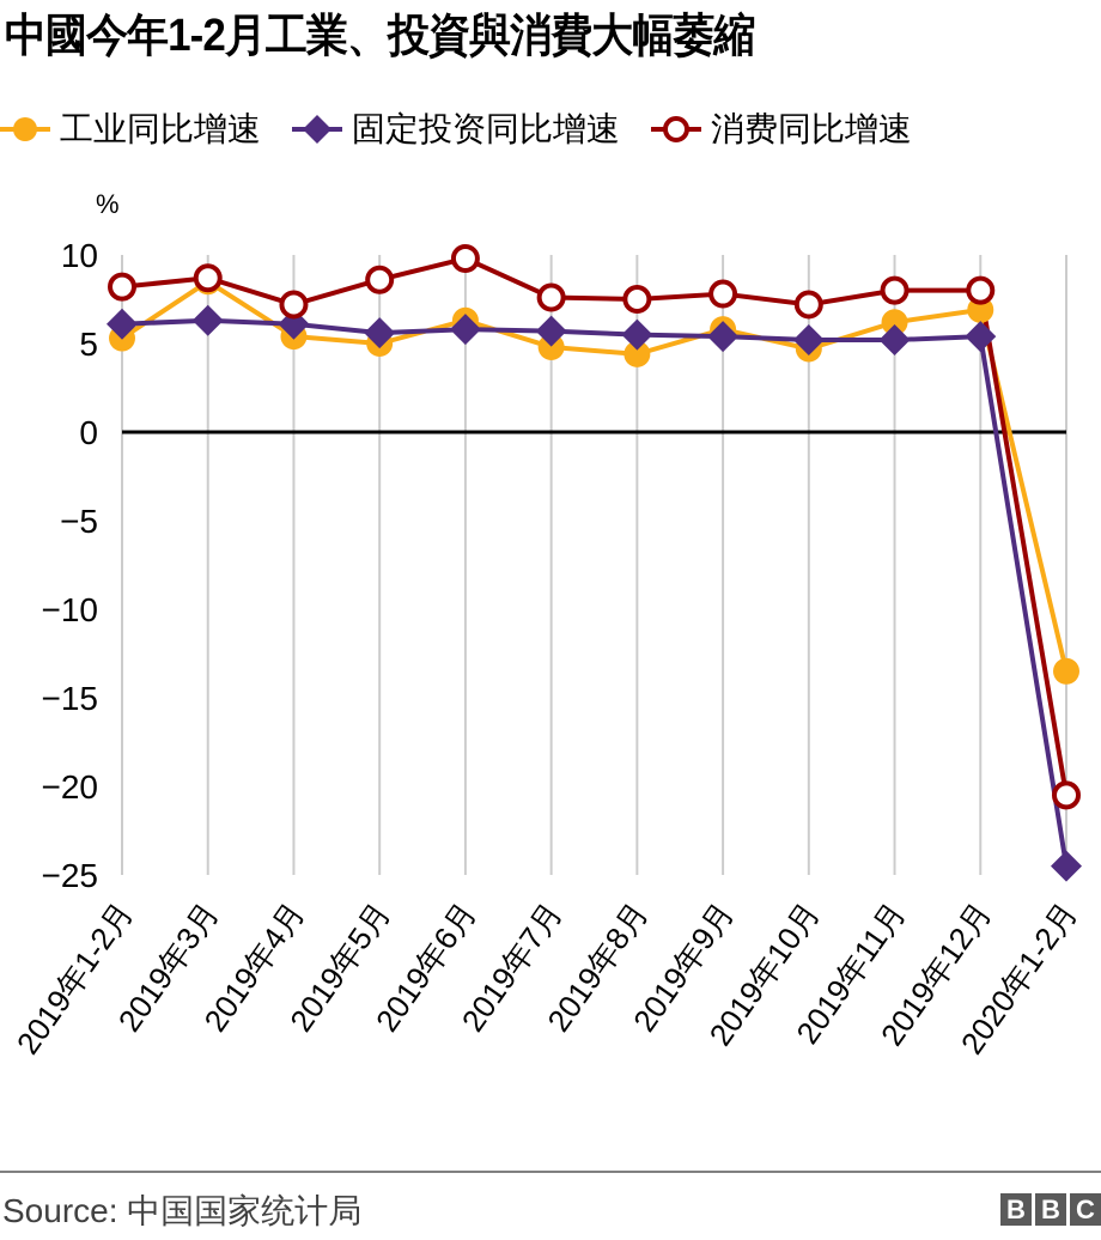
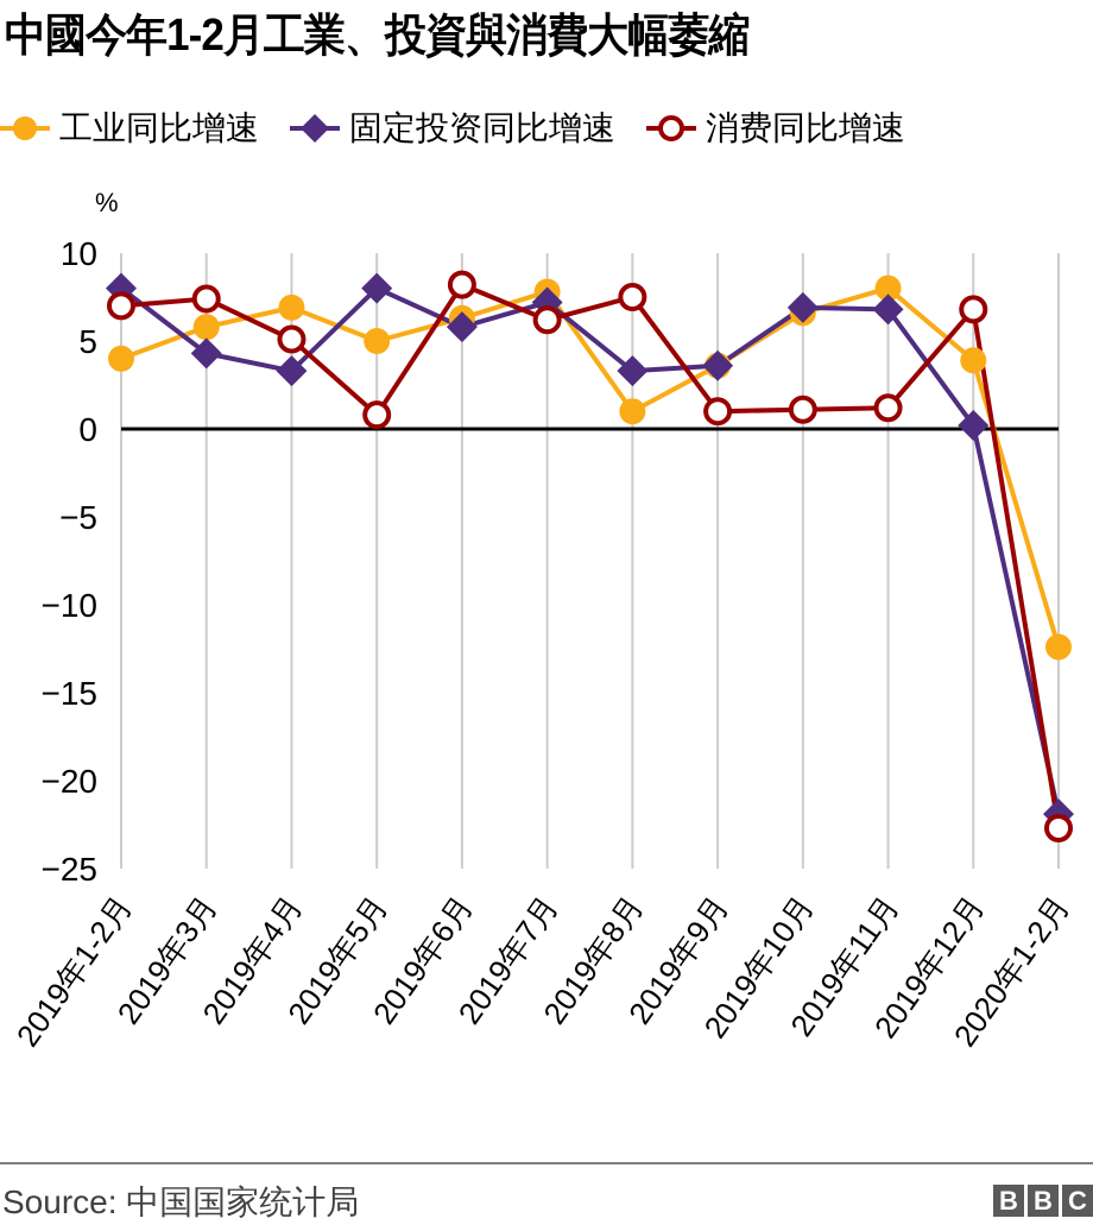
工业同比增速/2019年1-2月: 5.3 -> 4.0
固定投资同比增速/2019年1-2月: 6.1 -> 8.0
消费同比增速/2019年1-2月: 8.2 -> 7.0
工业同比增速/2019年3月: 8.5 -> 5.8
固定投资同比增速/2019年3月: 6.3 -> 4.3
消费同比增速/2019年3月: 8.7 -> 7.4
工业同比增速/2019年4月: 5.4 -> 6.9
固定投资同比增速/2019年4月: 6.1 -> 3.3
消费同比增速/2019年4月: 7.2 -> 5.1
固定投资同比增速/2019年5月: 5.6 -> 8.0
消费同比增速/2019年5月: 8.6 -> 0.8
消费同比增速/2019年6月: 9.8 -> 8.2
工业同比增速/2019年7月: 4.8 -> 7.8
固定投资同比增速/2019年7月: 5.7 -> 7.2
消费同比增速/2019年7月: 7.6 -> 6.2
工业同比增速/2019年8月: 4.4 -> 1.0
固定投资同比增速/2019年8月: 5.5 -> 3.3
工业同比增速/2019年9月: 5.8 -> 3.6
固定投资同比增速/2019年9月: 5.4 -> 3.6
消费同比增速/2019年9月: 7.8 -> 1.0
工业同比增速/2019年10月: 4.7 -> 6.6
固定投资同比增速/2019年10月: 5.2 -> 6.9
消费同比增速/2019年10月: 7.2 -> 1.1
工业同比增速/2019年11月: 6.2 -> 8.0
固定投资同比增速/2019年11月: 5.2 -> 6.8
消费同比增速/2019年11月: 8.0 -> 1.2
工业同比增速/2019年12月: 6.9 -> 3.9
固定投资同比增速/2019年12月: 5.4 -> 0.2
消费同比增速/2019年12月: 8.0 -> 6.8
工业同比增速/2020年1-2月: -13.5 -> -12.4
固定投资同比增速/2020年1-2月: -24.5 -> -21.9
消费同比增速/2020年1-2月: -20.5 -> -22.7
